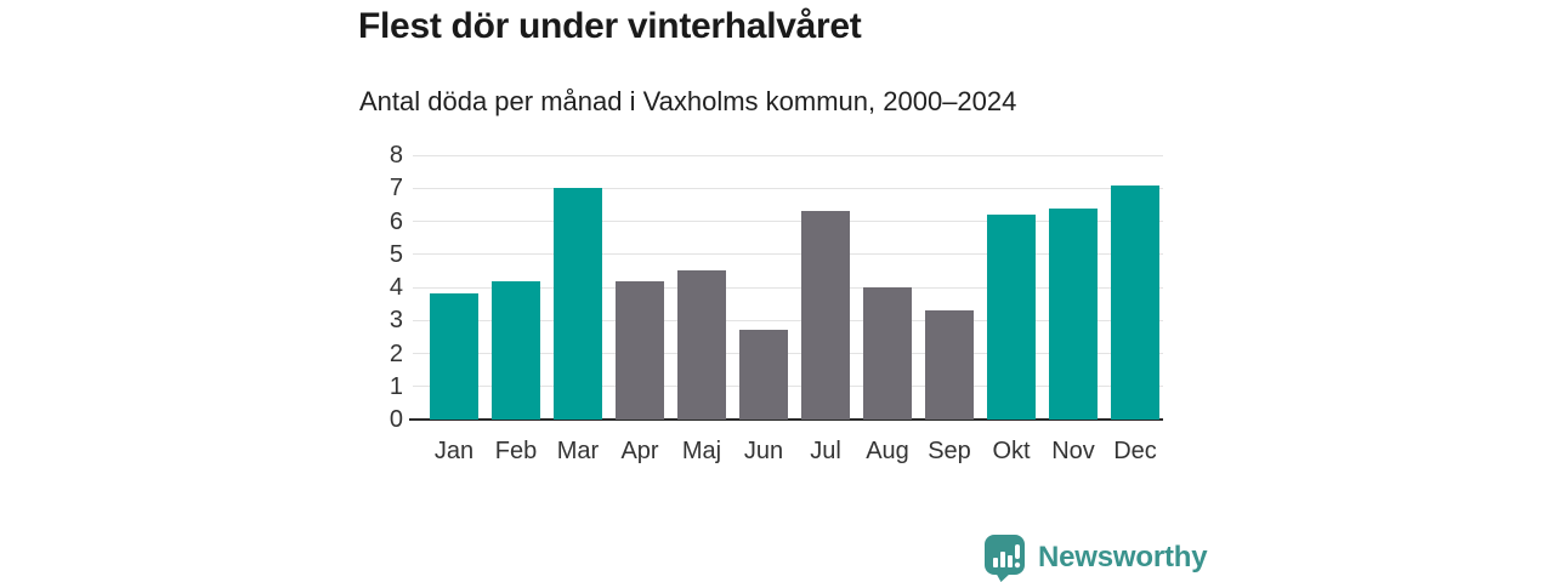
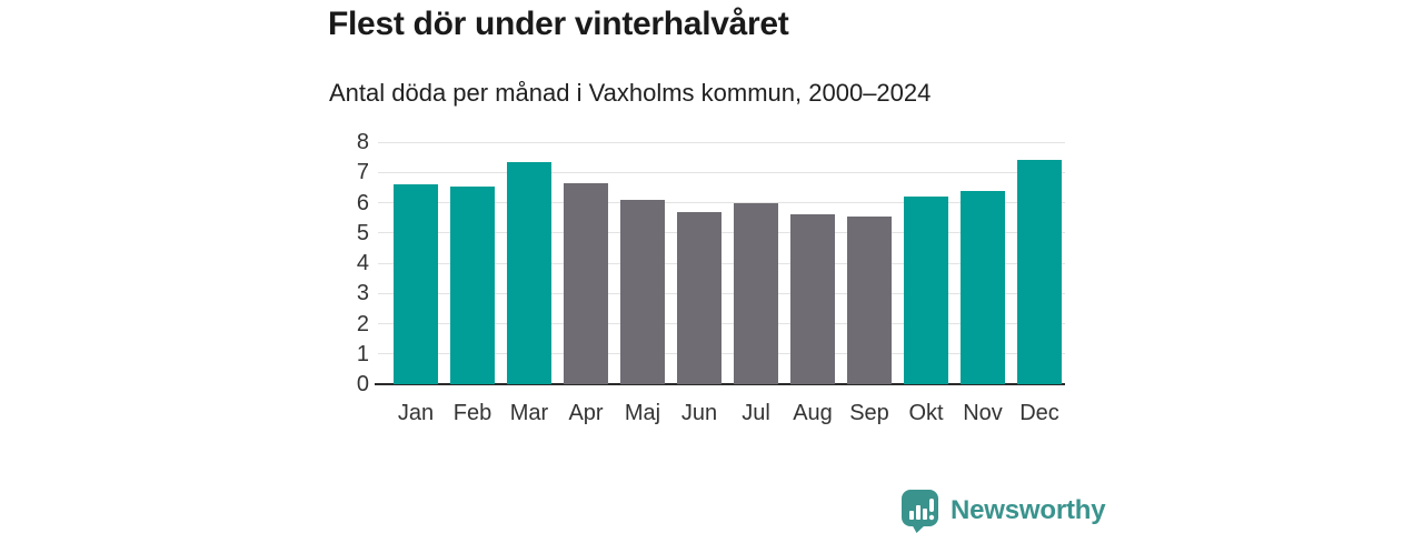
Jan: 3.8 -> 6.6
Feb: 4.2 -> 6.5
Mar: 7.0 -> 7.3
Apr: 4.2 -> 6.7
Maj: 4.5 -> 6.1
Jun: 2.7 -> 5.7
Jul: 6.3 -> 6.0
Aug: 4.0 -> 5.6
Sep: 3.3 -> 5.5
Dec: 7.1 -> 7.4
